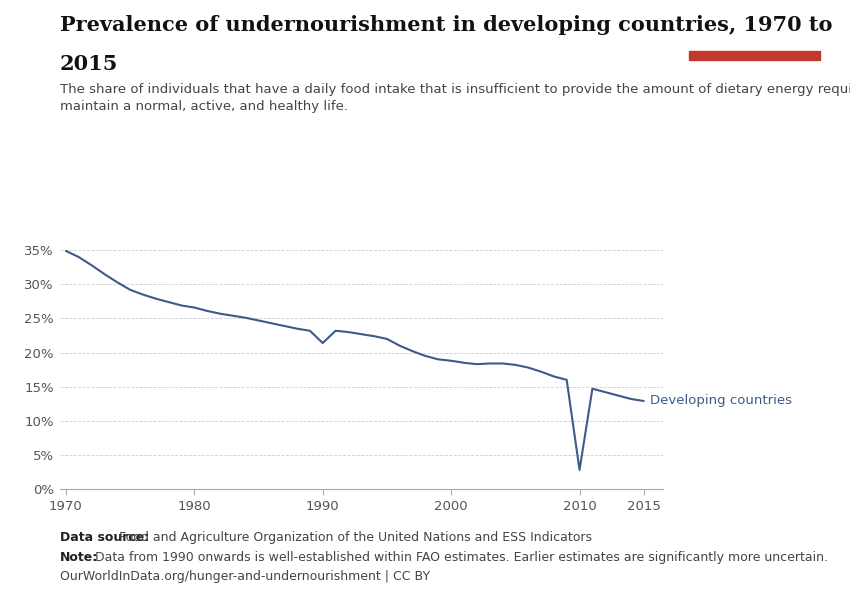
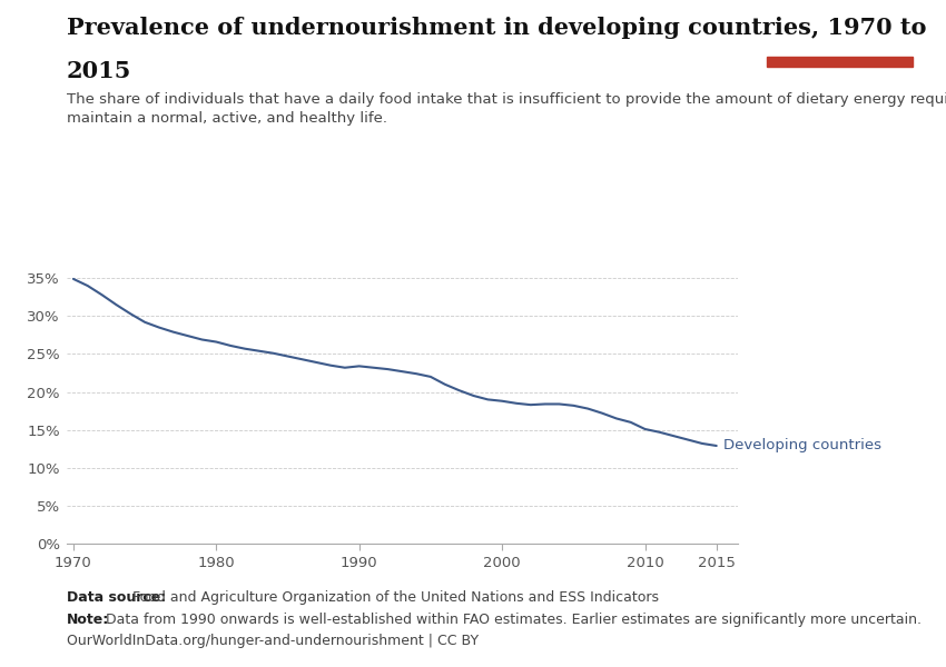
1990: 21.4% -> 23.4%
2010: 2.8% -> 15.1%
